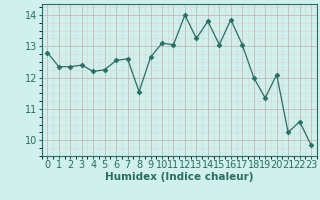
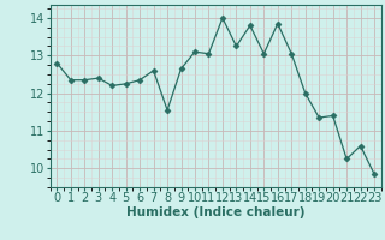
6: 12.55 -> 12.35
20: 12.10 -> 11.40
